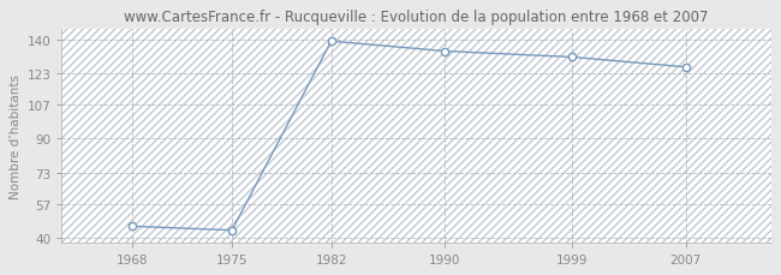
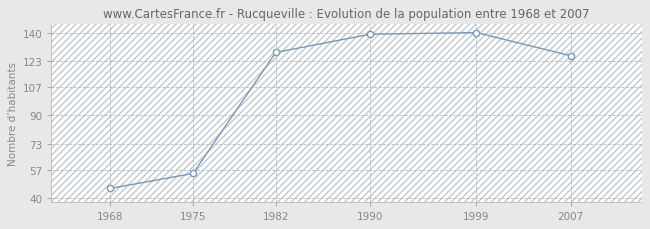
1975: 44 -> 55
1982: 139 -> 128
1990: 134 -> 139
1999: 131 -> 140
